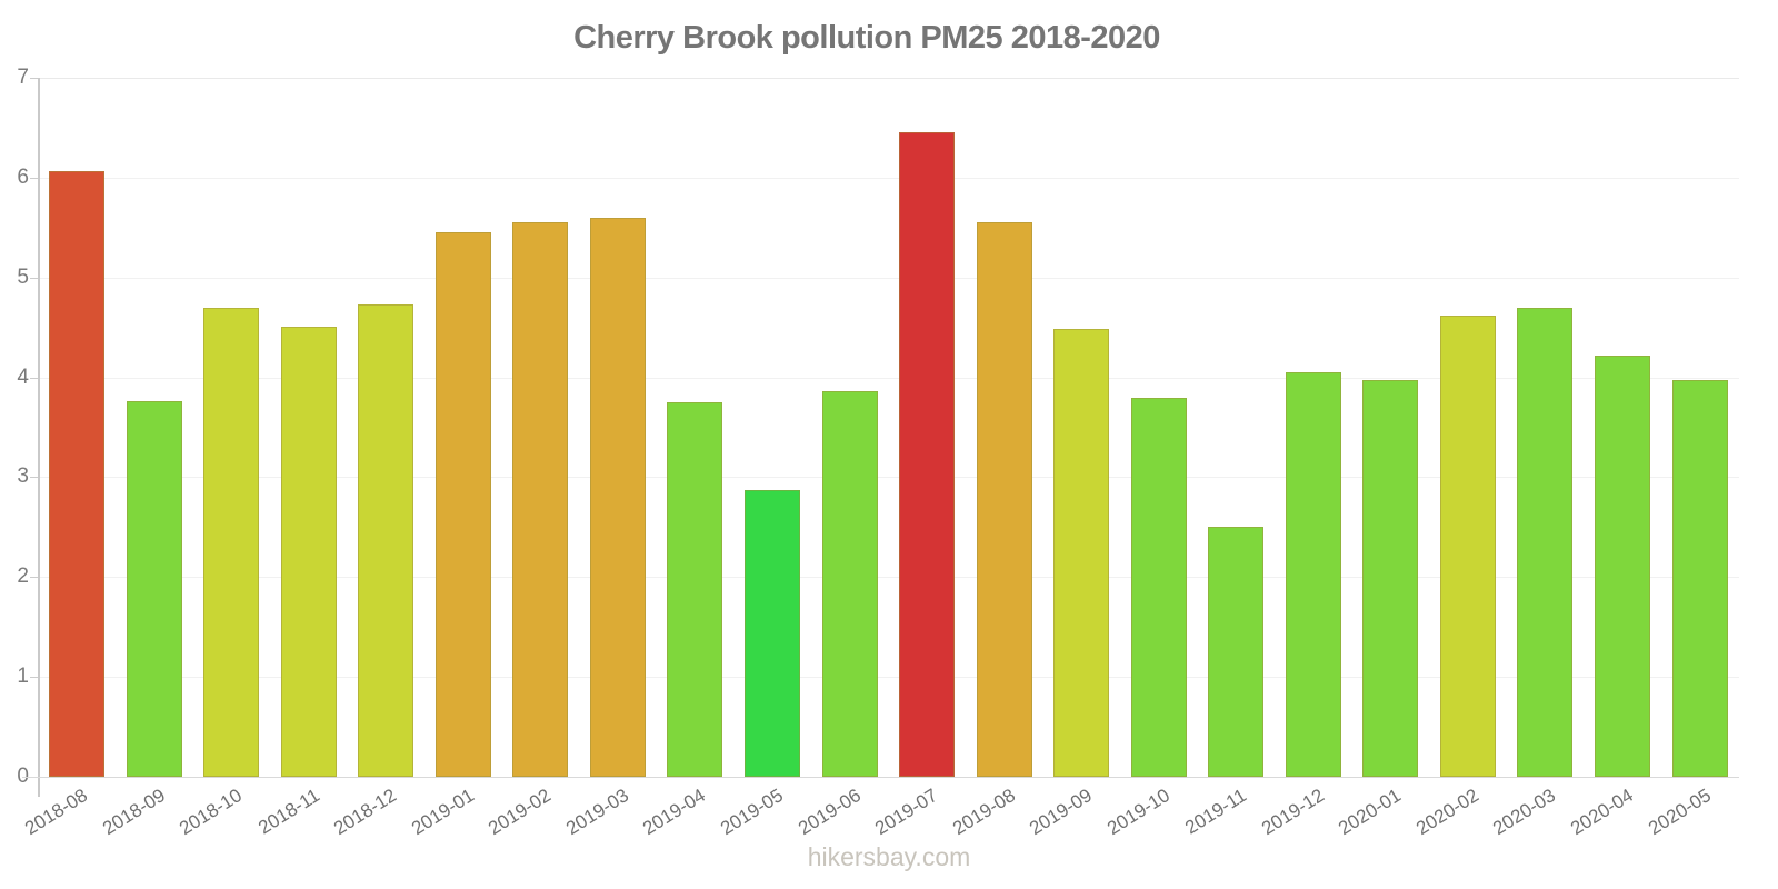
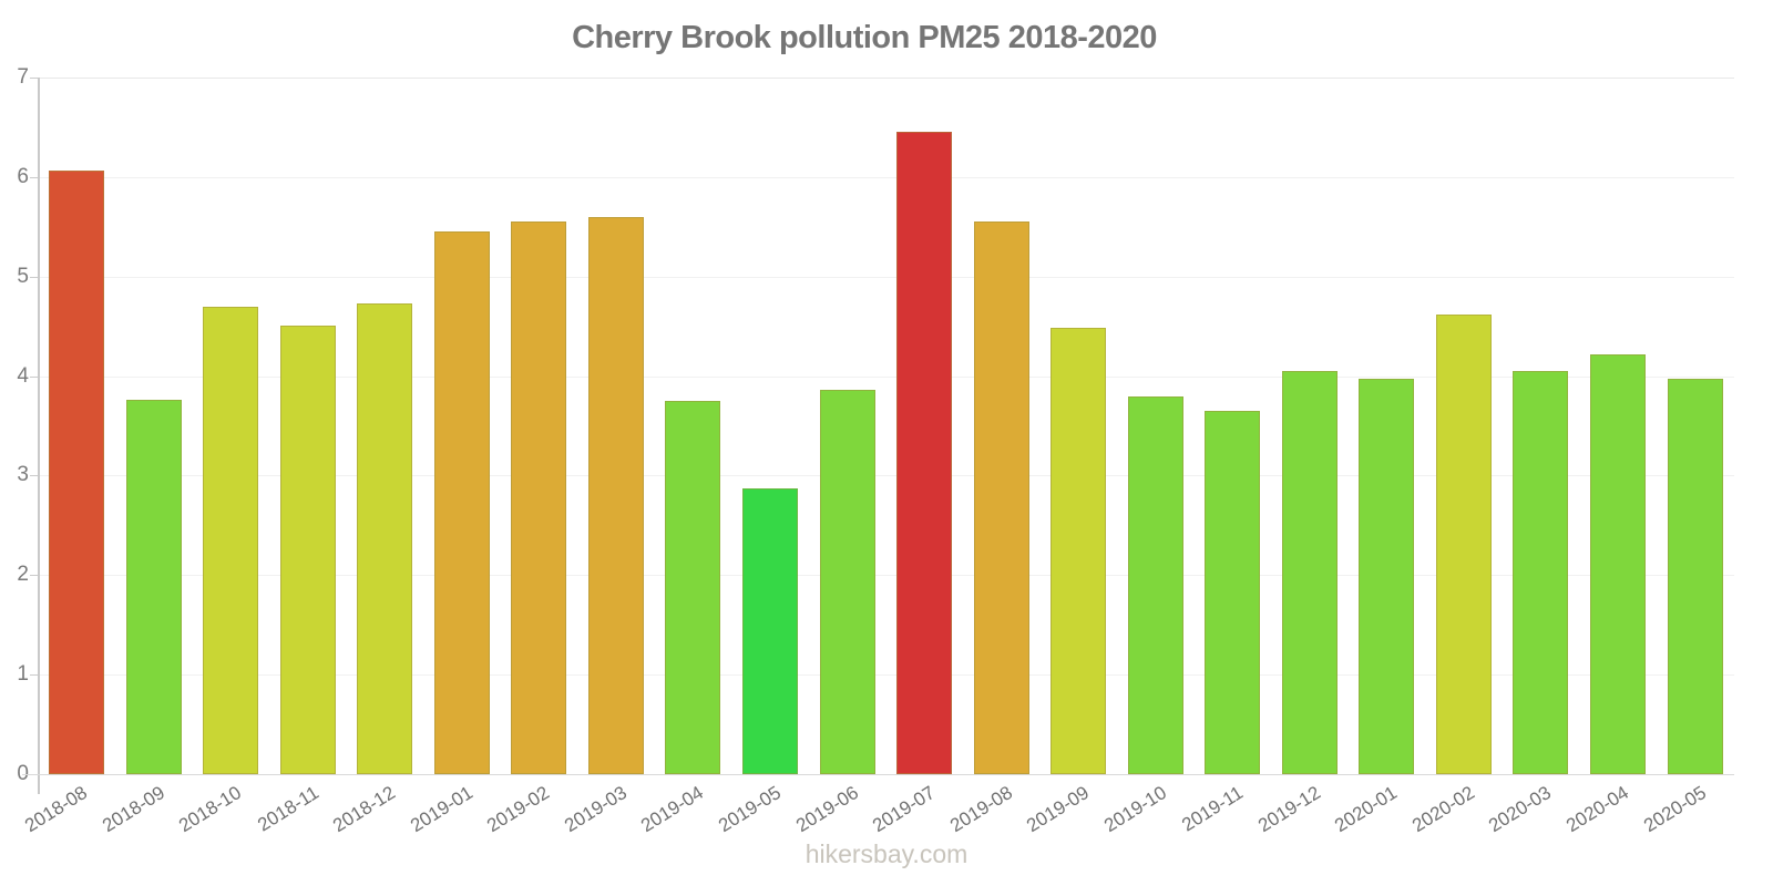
2019-11: 2.5 -> 3.6
2020-03: 4.7 -> 4.0
